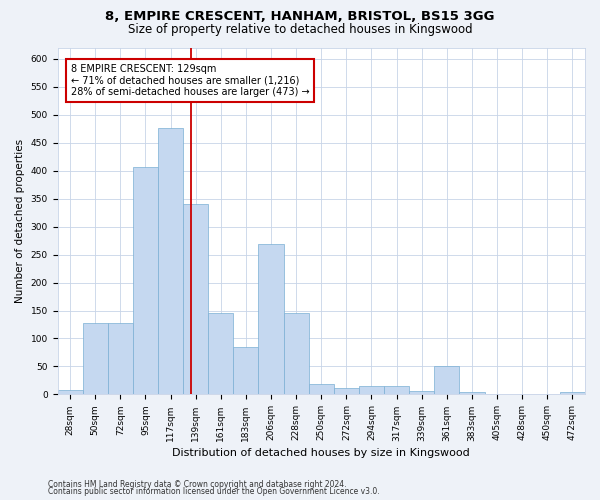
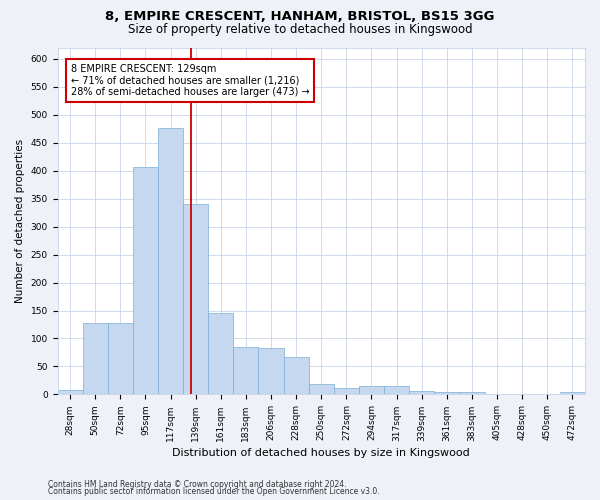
206sqm: 268 -> 83
228sqm: 146 -> 67
361sqm: 50 -> 5
